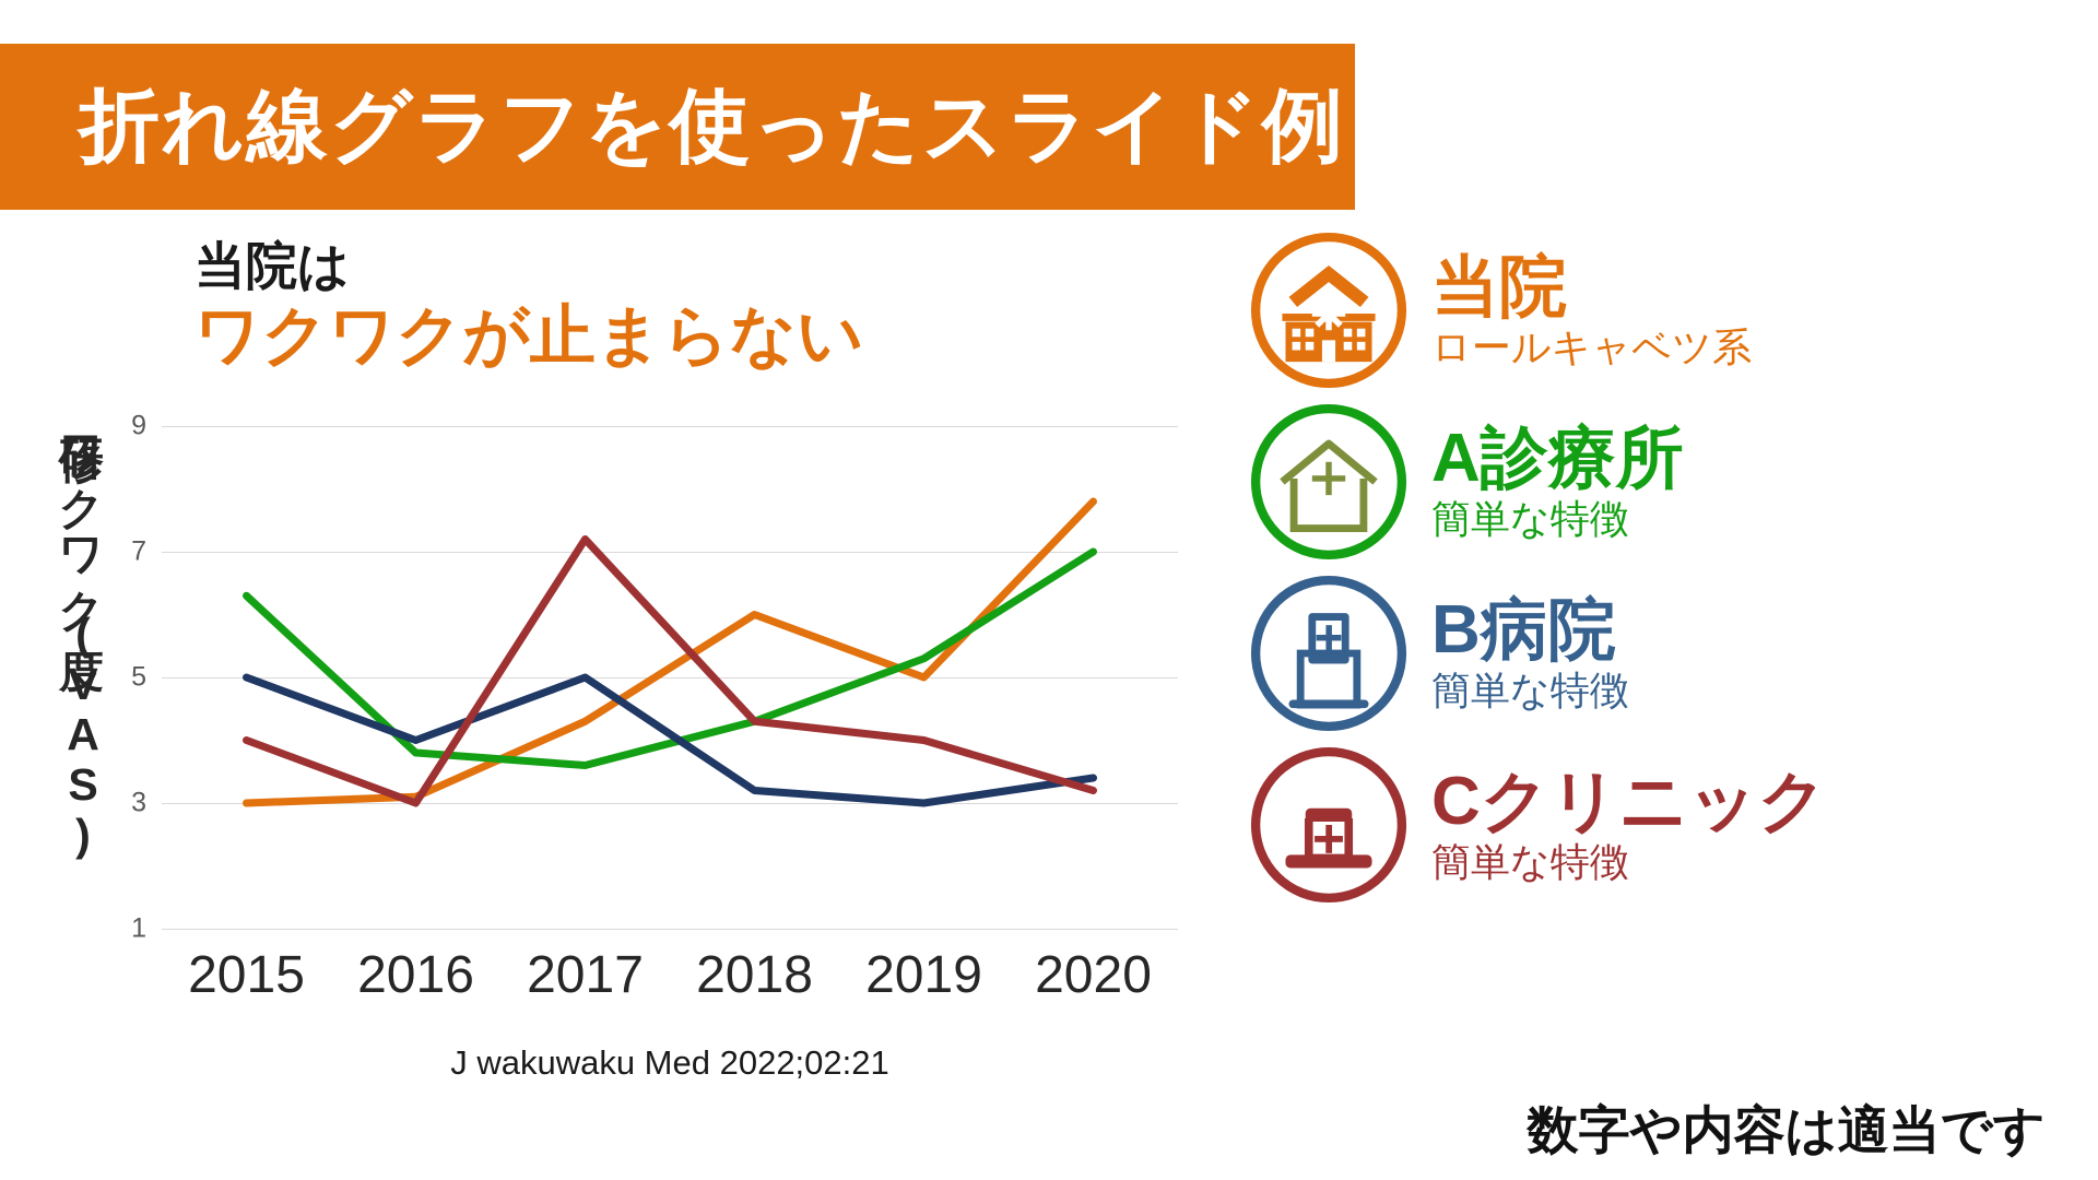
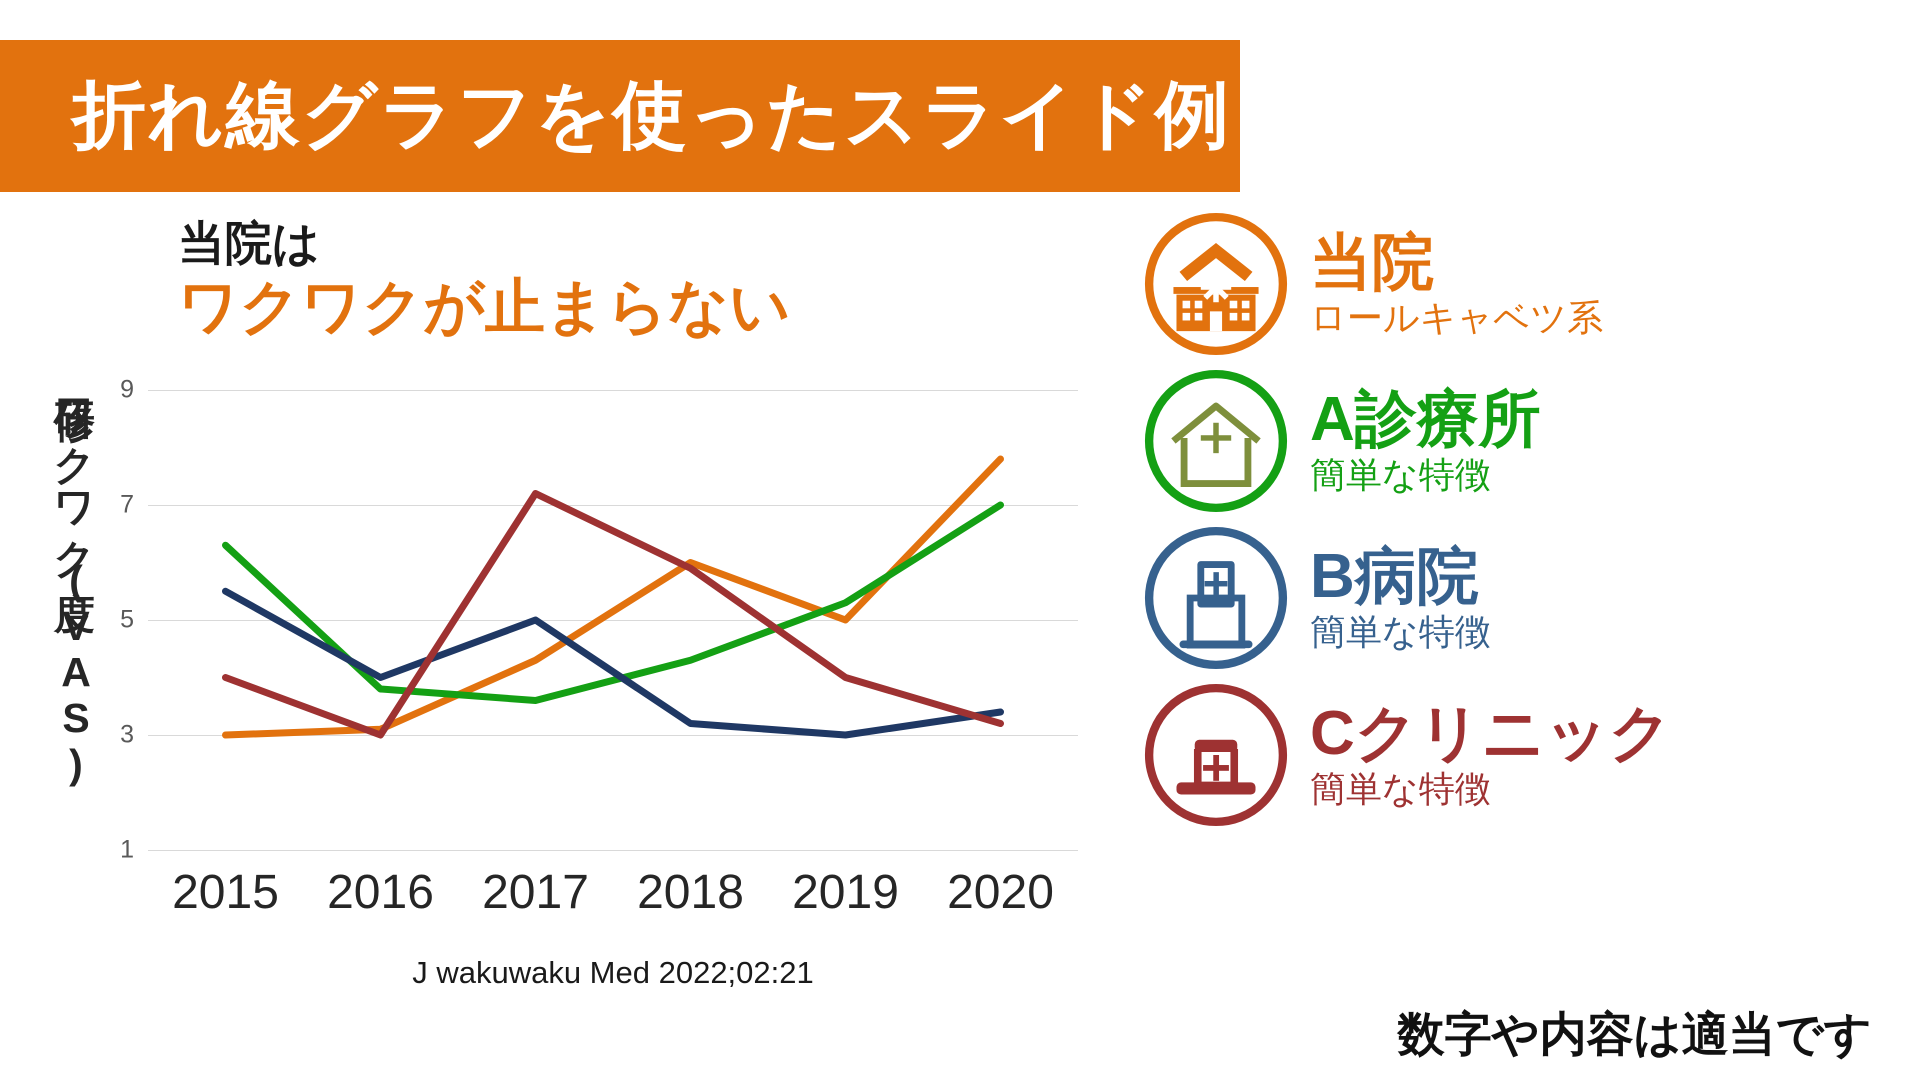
B病院/2015: 5.0 -> 5.5
Cクリニック/2018: 4.3 -> 5.9
